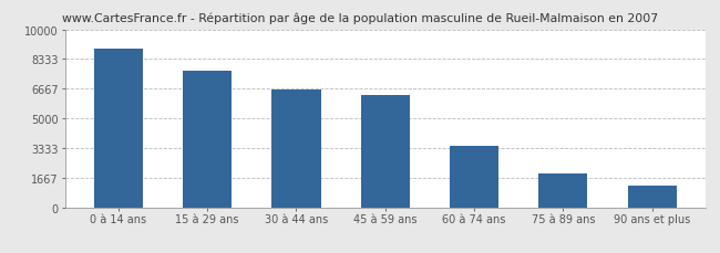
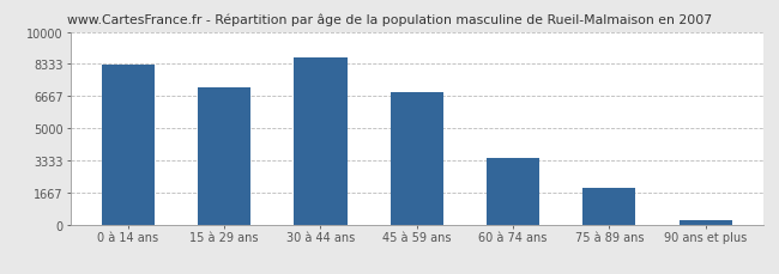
0 à 14 ans: 8900 -> 8300
15 à 29 ans: 7700 -> 7100
30 à 44 ans: 6600 -> 8700
45 à 59 ans: 6300 -> 6900
90 ans et plus: 1200 -> 200
